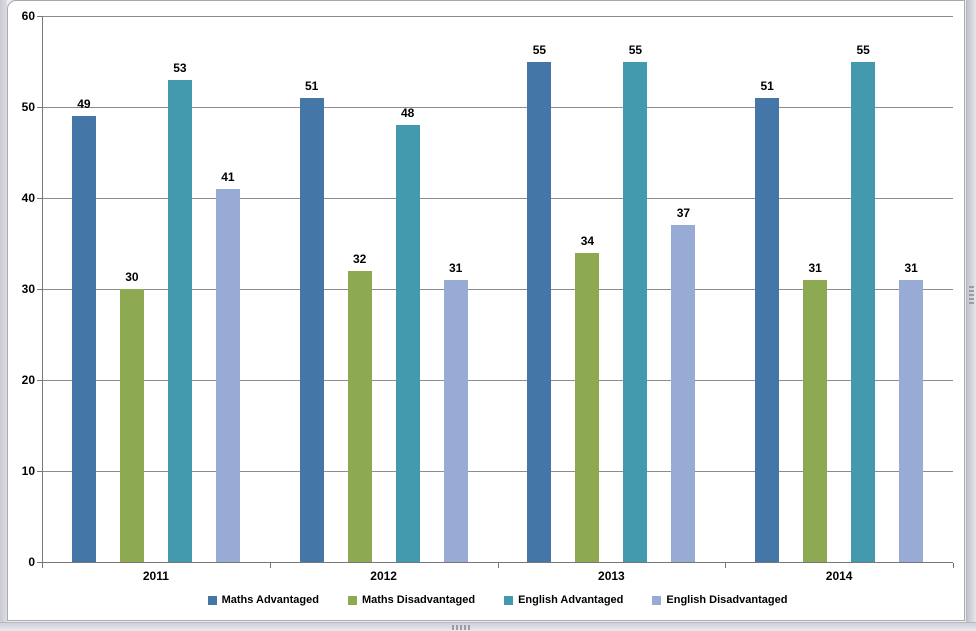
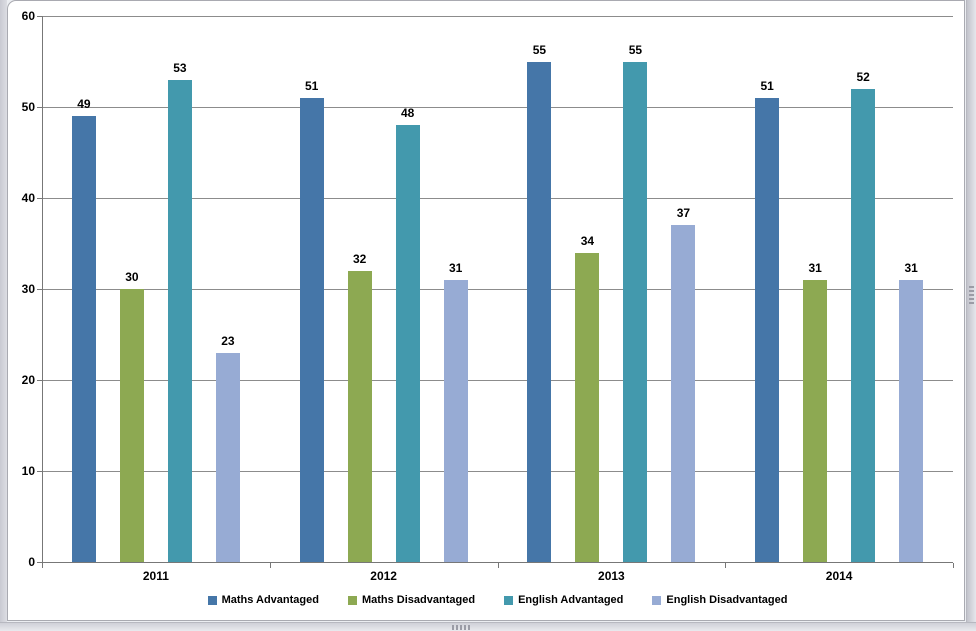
English Disadvantaged/2011: 41 -> 23
English Advantaged/2014: 55 -> 52
